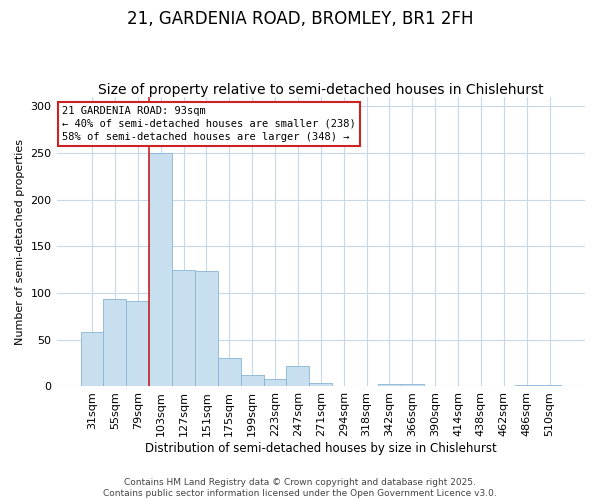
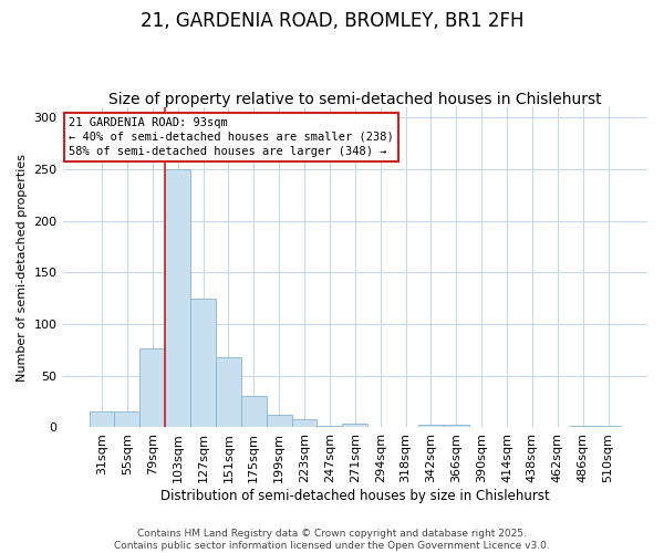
31sqm: 58 -> 15
55sqm: 94 -> 15
79sqm: 92 -> 77
151sqm: 124 -> 68
247sqm: 22 -> 2
